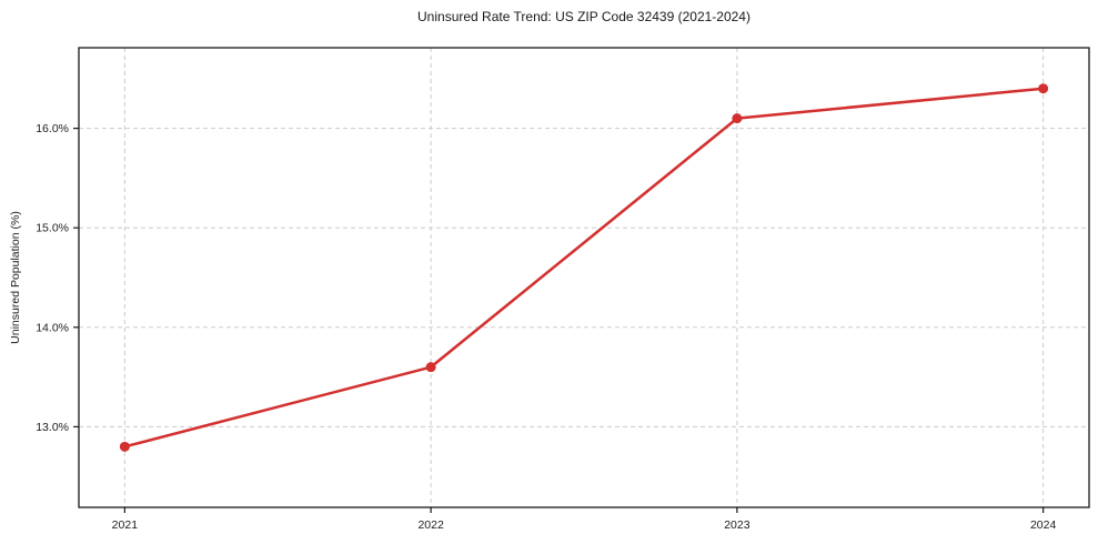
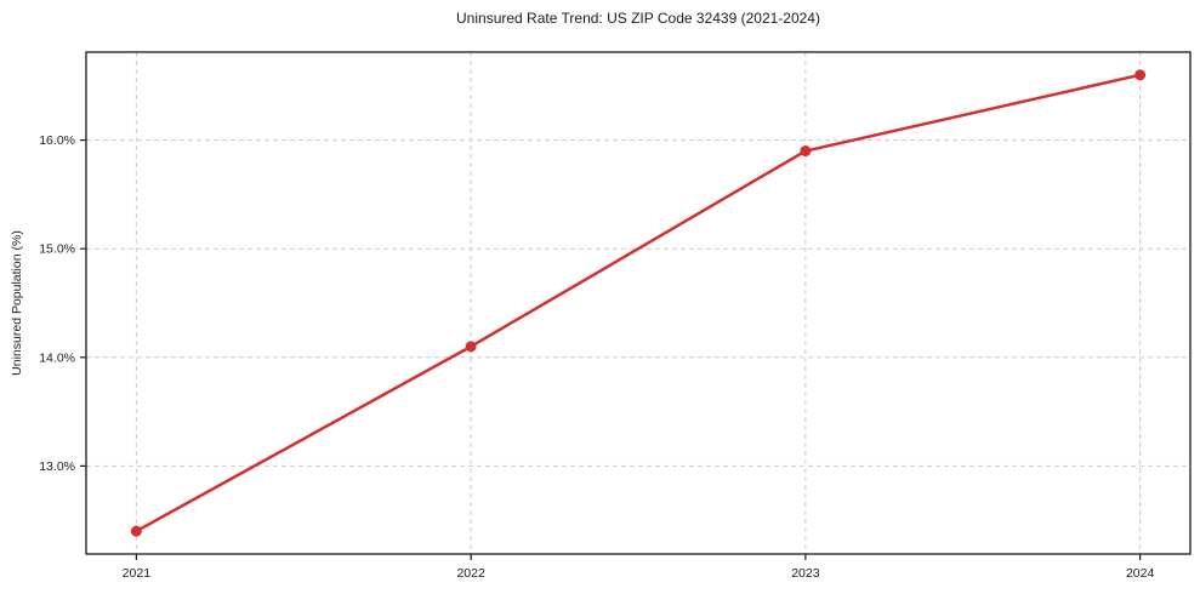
2021: 12.8% -> 12.4%
2022: 13.6% -> 14.1%
2023: 16.1% -> 15.9%
2024: 16.4% -> 16.6%
